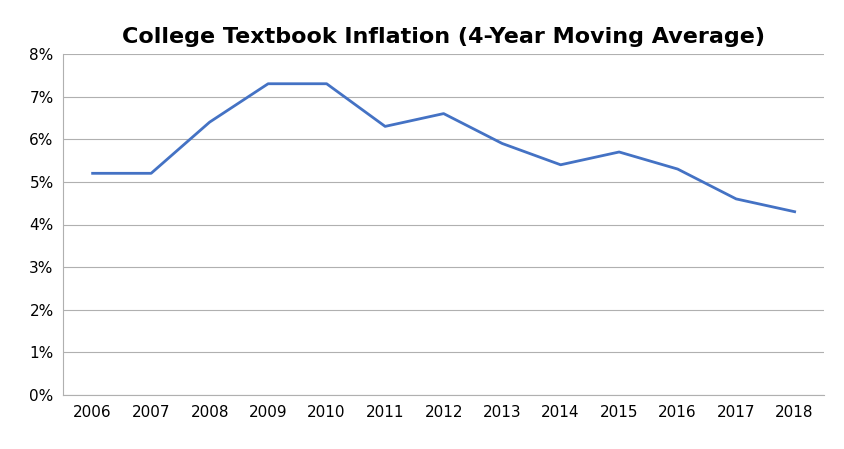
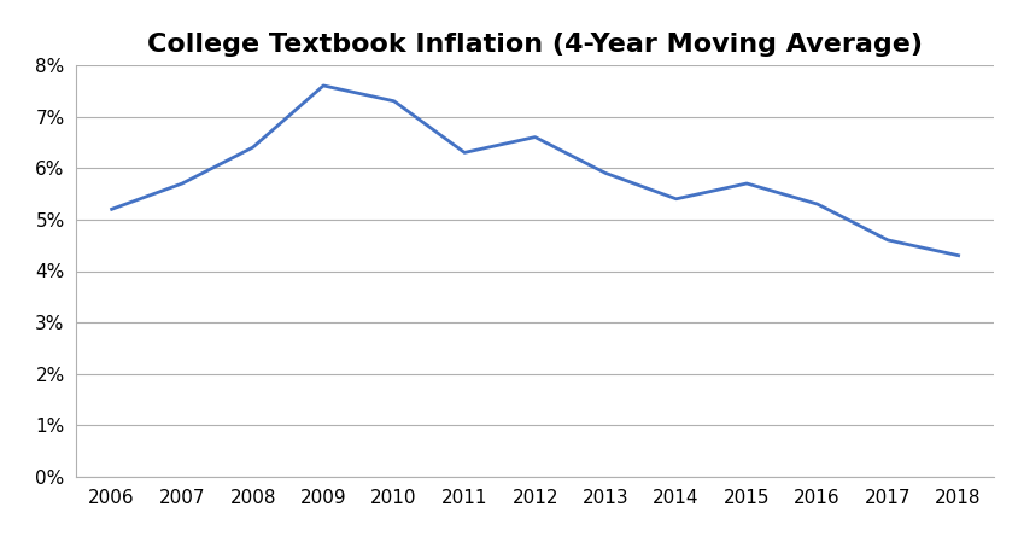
2007: 5.2% -> 5.7%
2009: 7.3% -> 7.6%
